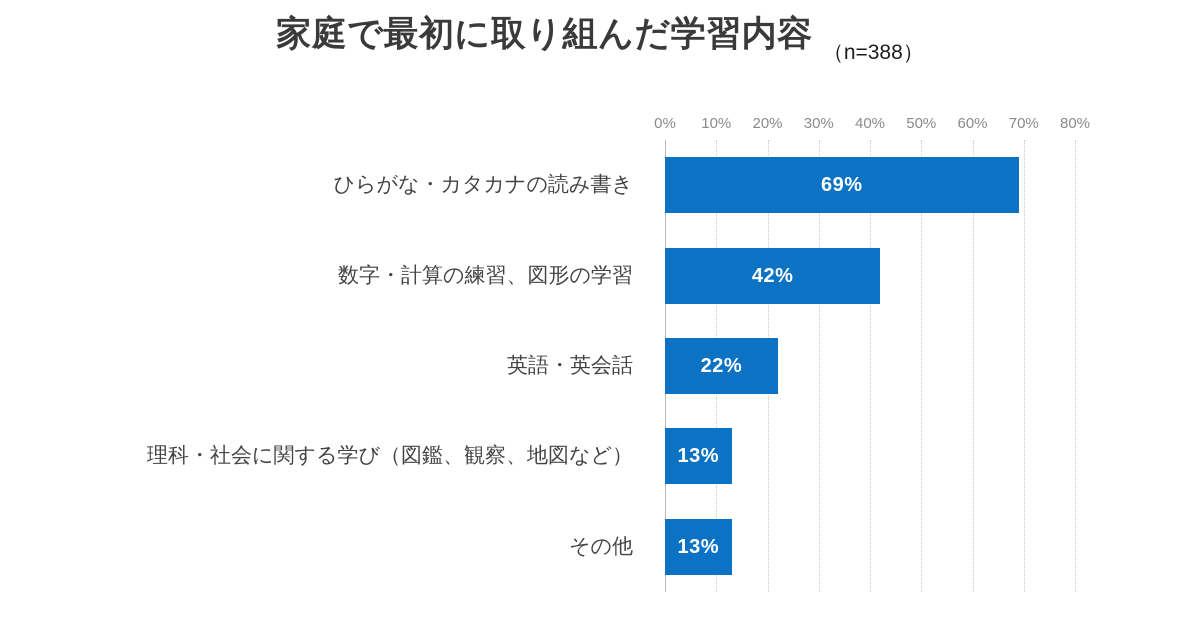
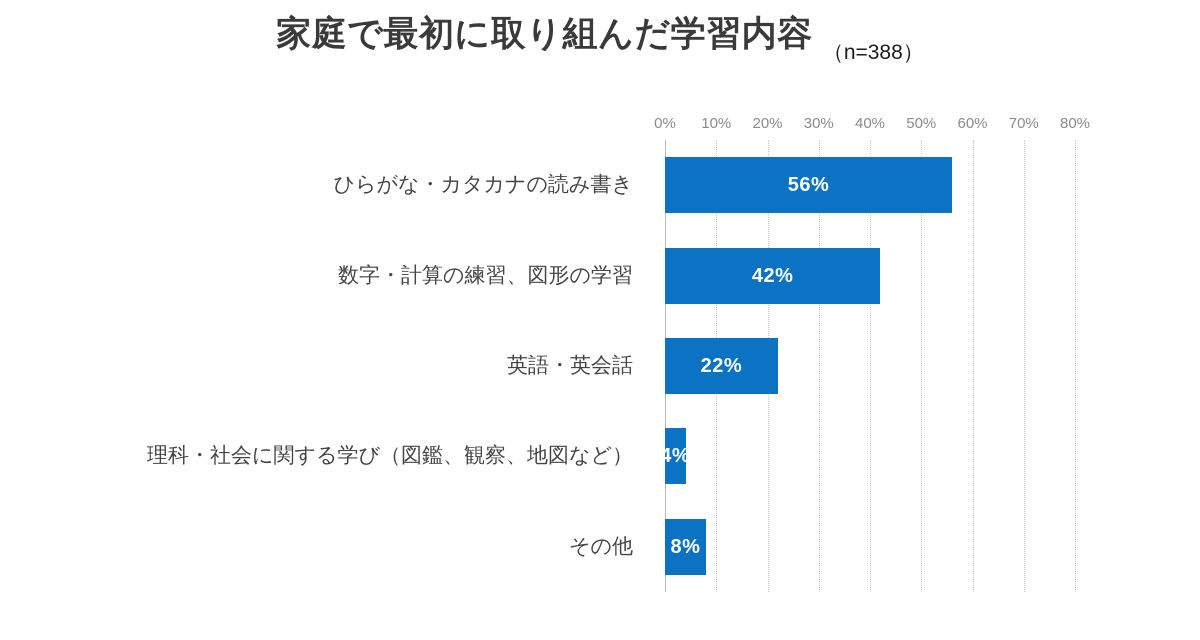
ひらがな・カタカナの読み書き: 69% -> 56%
理科・社会に関する学び（図鑑、観察、地図など）: 13% -> 4%
その他: 13% -> 8%
